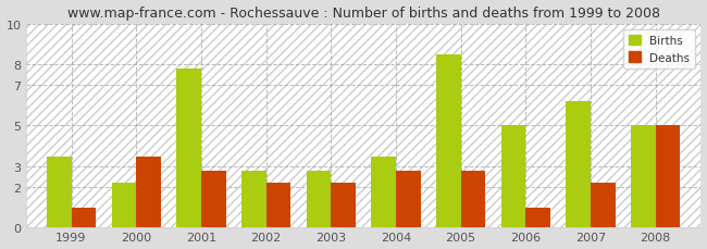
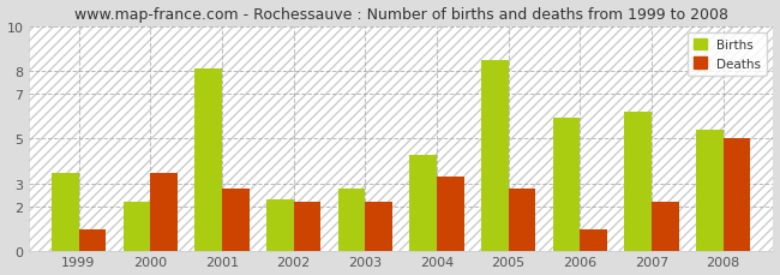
Births/2001: 7.8 -> 8.1
Births/2002: 2.8 -> 2.3
Births/2004: 3.5 -> 4.3
Deaths/2004: 2.8 -> 3.3
Births/2006: 5.0 -> 5.9
Births/2008: 5.0 -> 5.4
